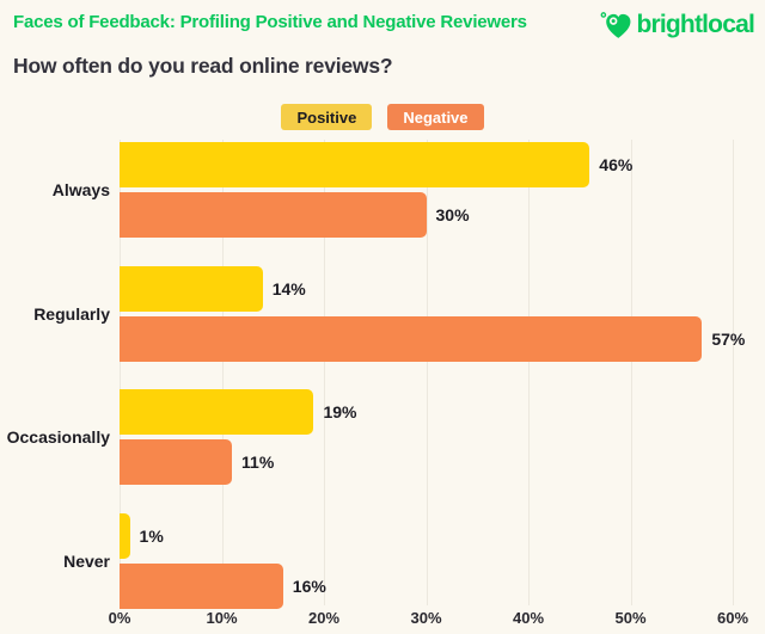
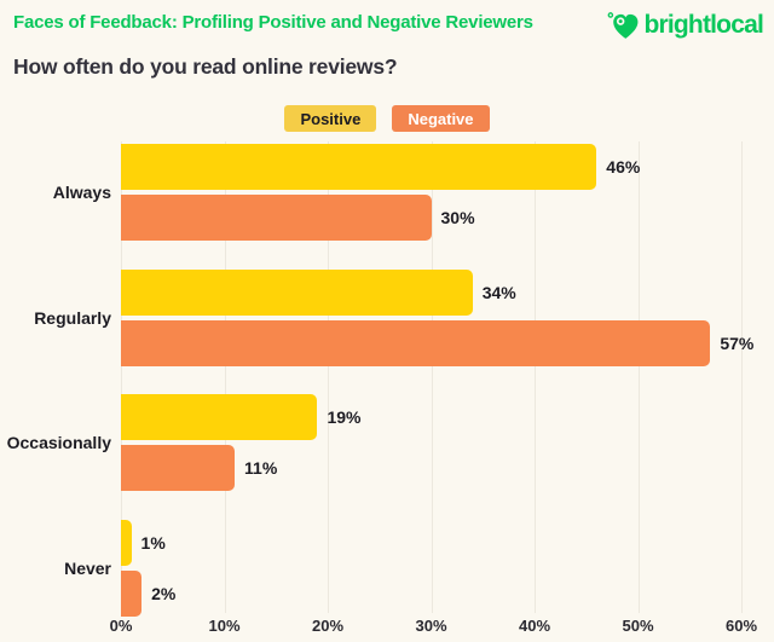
Positive/Regularly: 14% -> 34%
Negative/Never: 16% -> 2%
